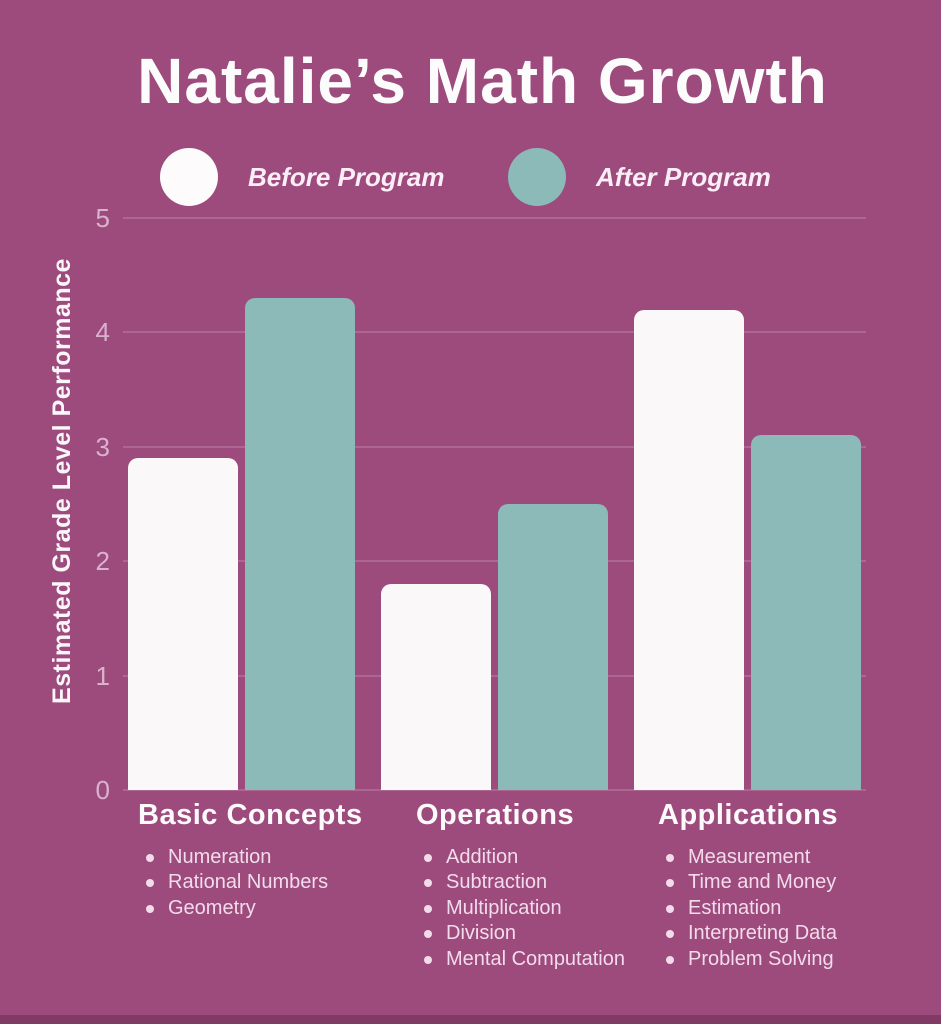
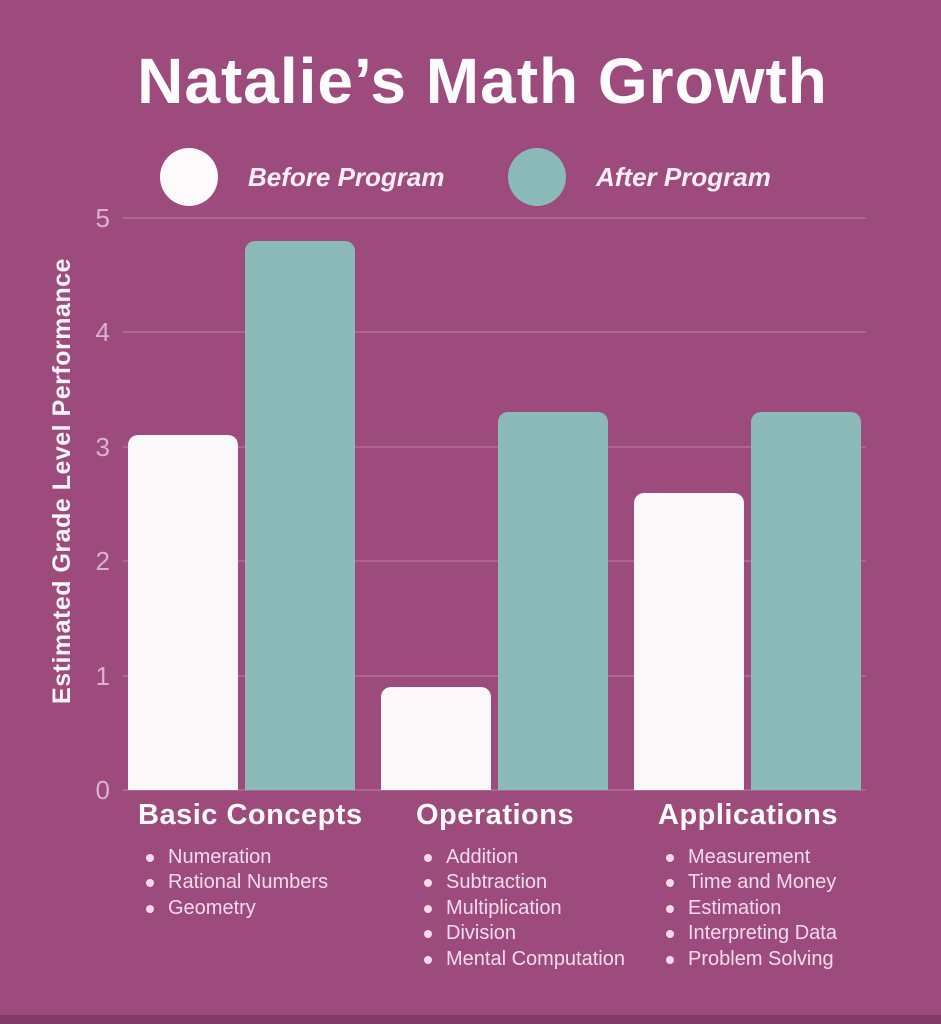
Before Program/Basic Concepts: 2.9 -> 3.1
After Program/Basic Concepts: 4.3 -> 4.8
Before Program/Operations: 1.8 -> 0.9
After Program/Operations: 2.5 -> 3.3
Before Program/Applications: 4.2 -> 2.6
After Program/Applications: 3.1 -> 3.3
